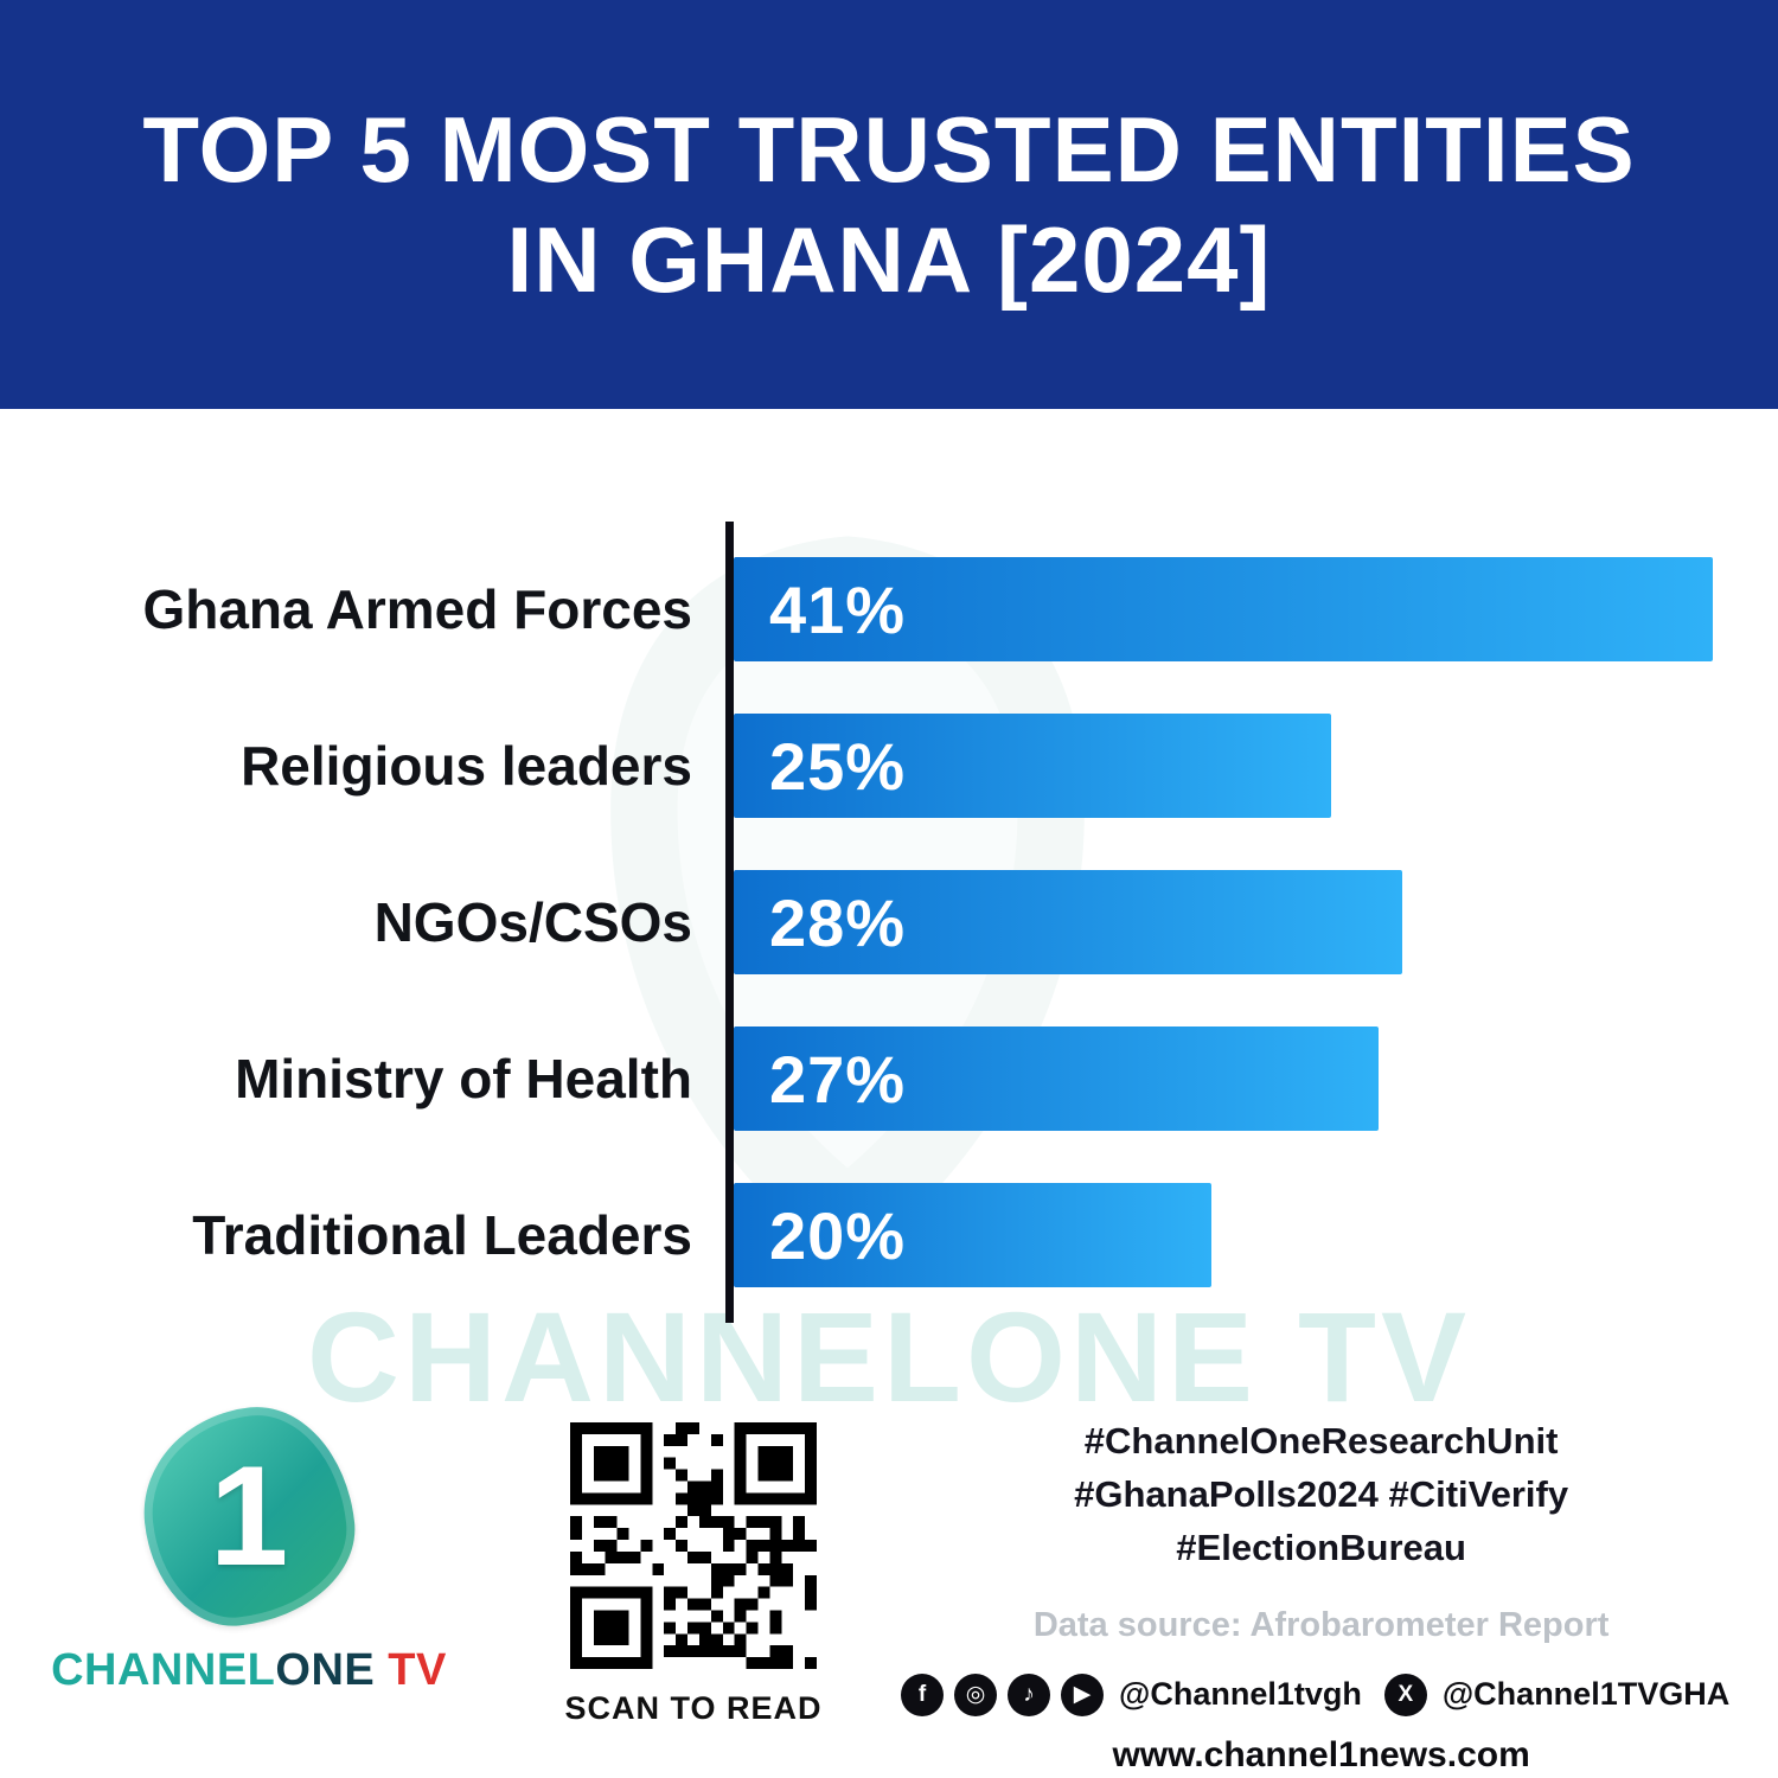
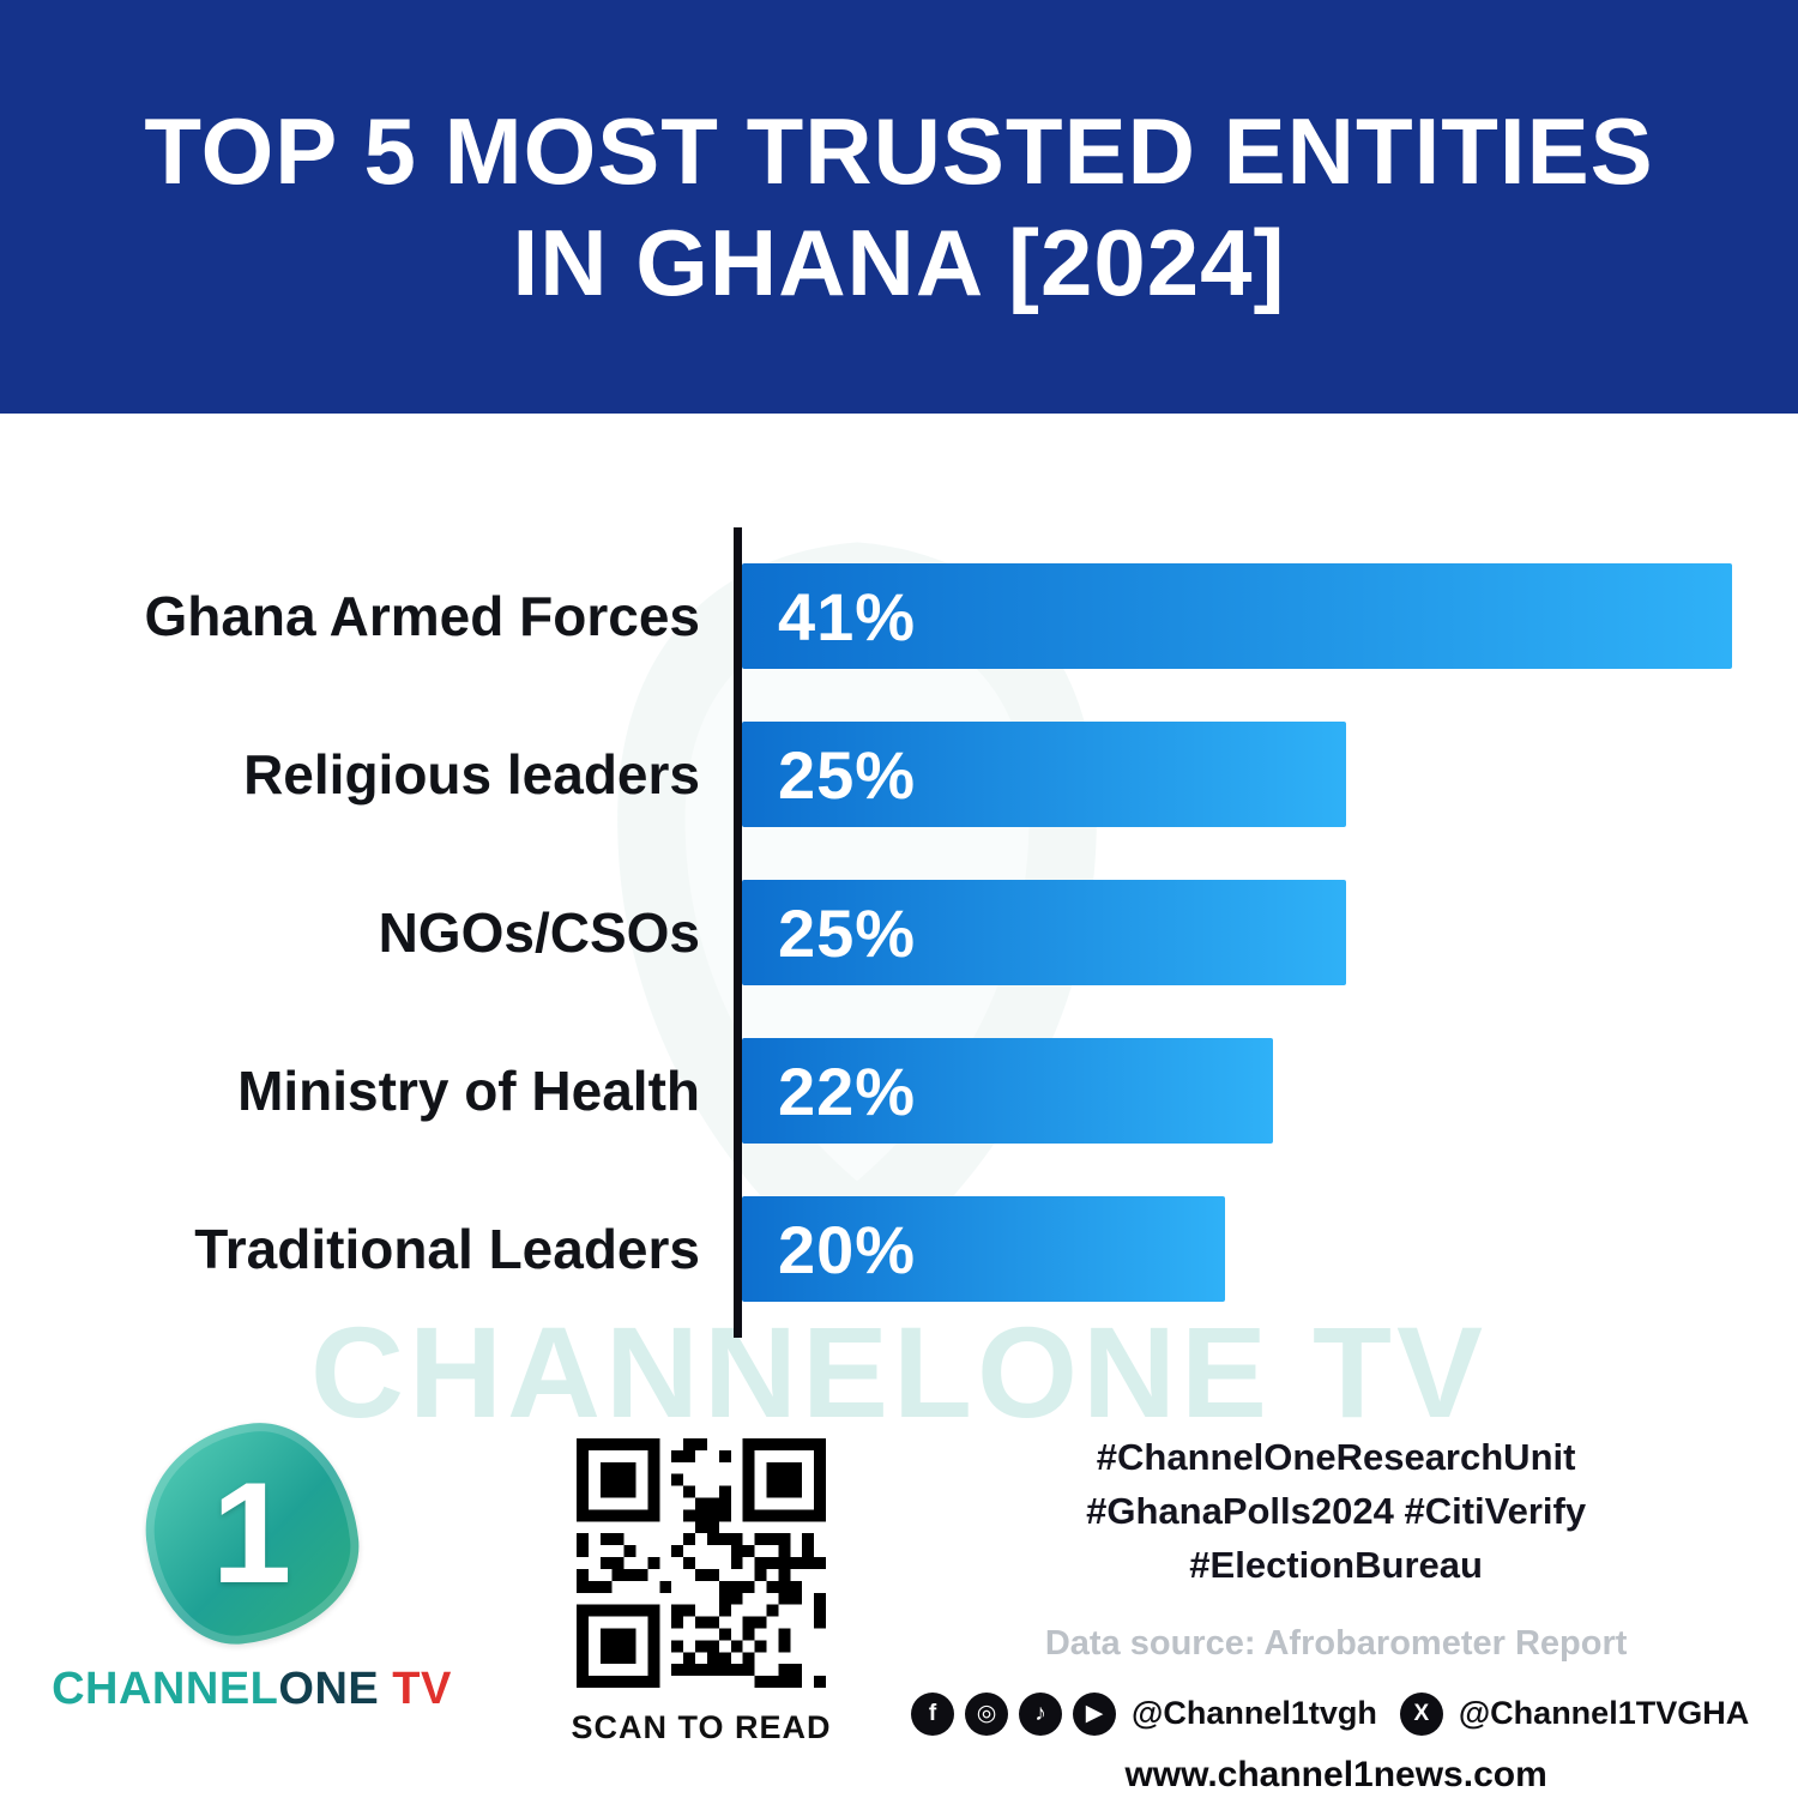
NGOs/CSOs: 28% -> 25%
Ministry of Health: 27% -> 22%
